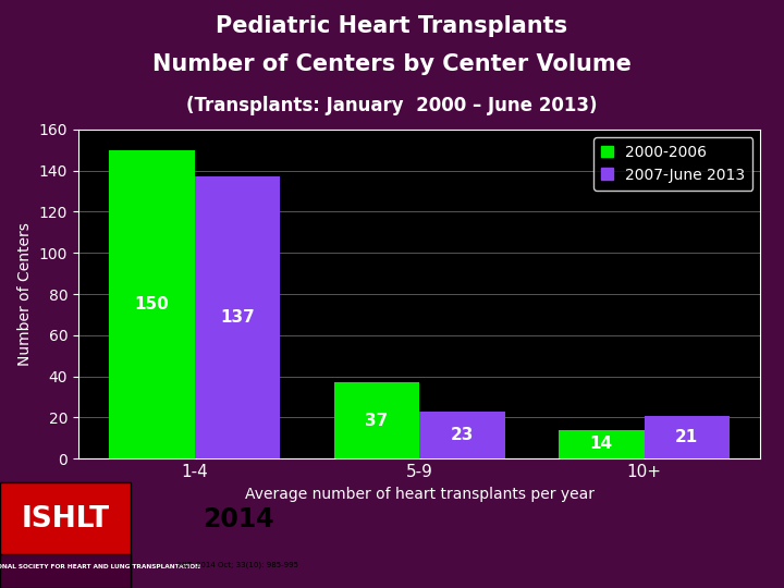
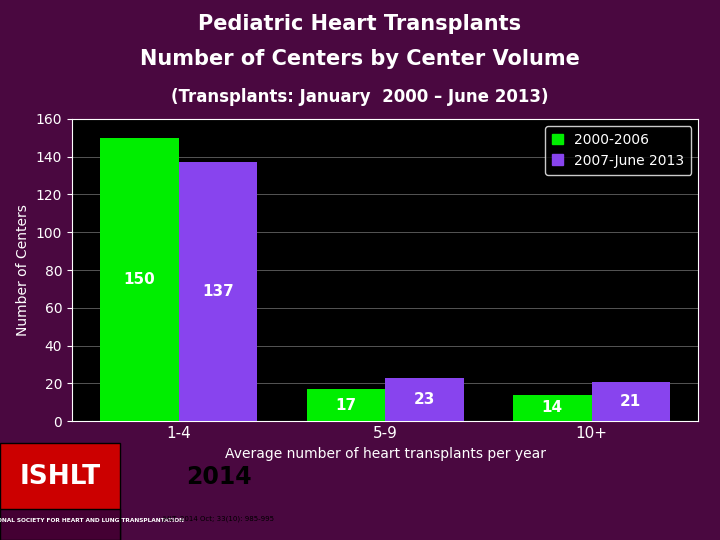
2000-2006/5-9: 37 -> 17
